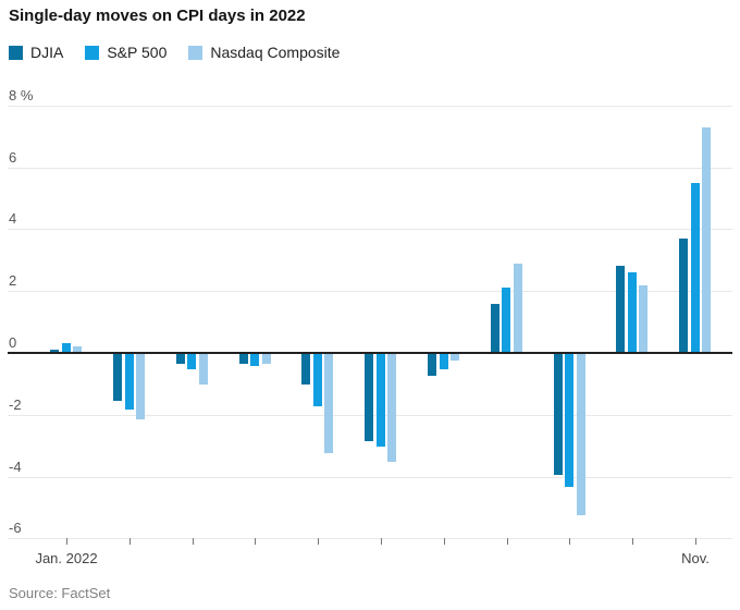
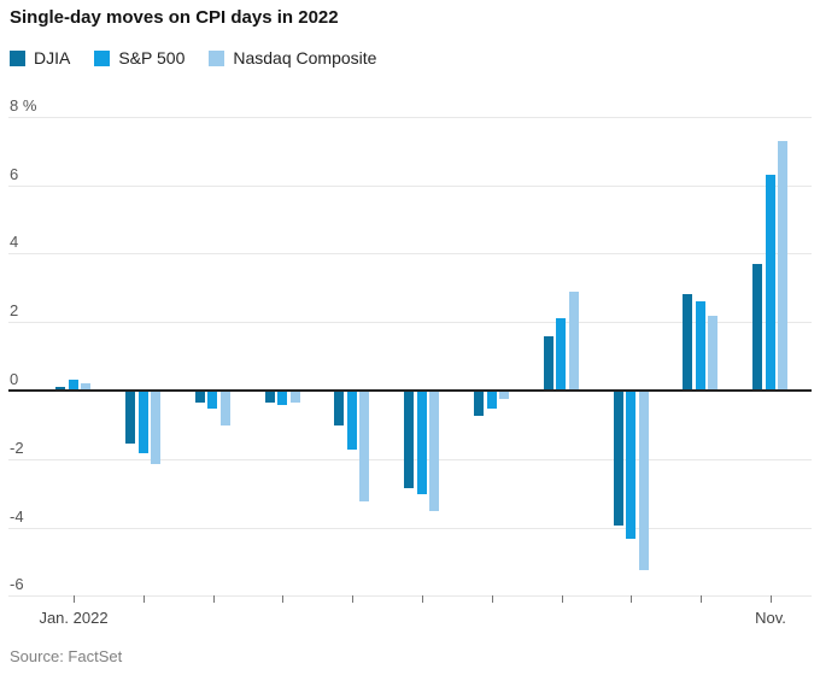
S&P 500/Nov.: 5.5% -> 6.3%
